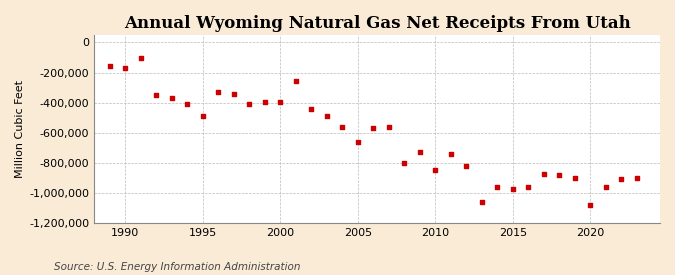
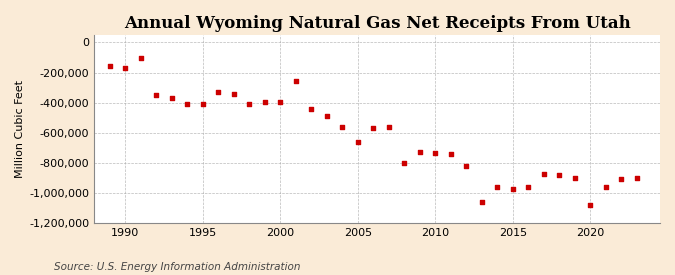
1995: -490,000 -> -410,000
2010: -850,000 -> -740,000
